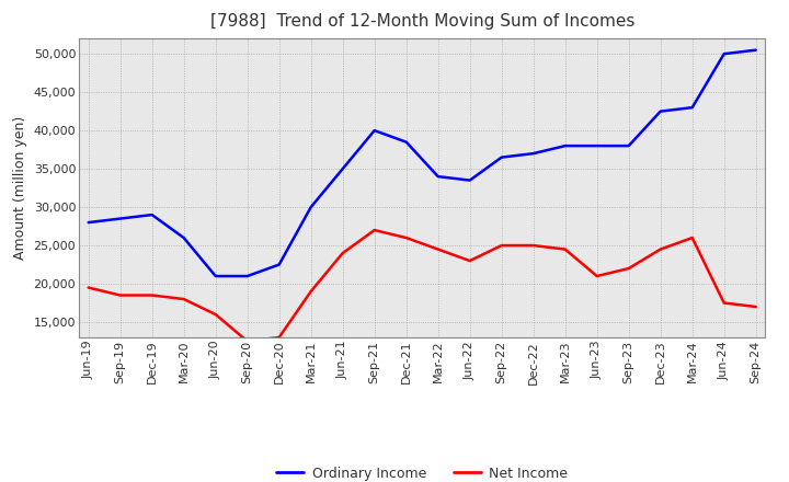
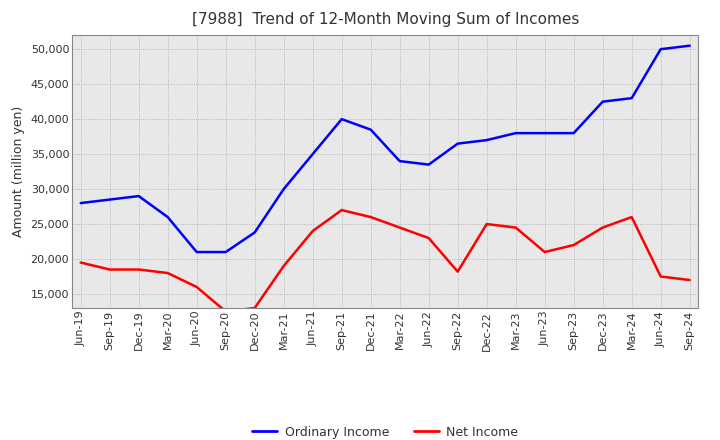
Ordinary Income/Dec-20: 22,500 -> 23,800
Net Income/Sep-22: 25,000 -> 18,200
